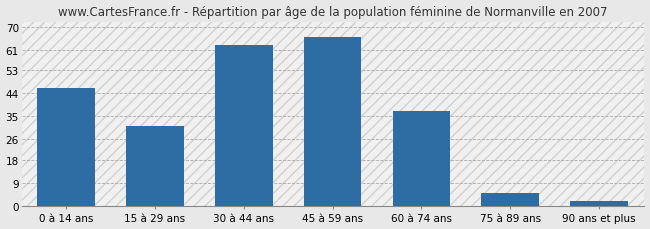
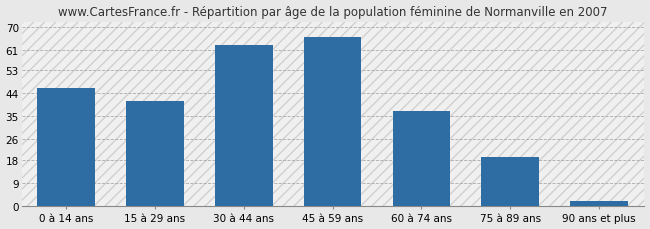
15 à 29 ans: 31 -> 41
75 à 89 ans: 5 -> 19
